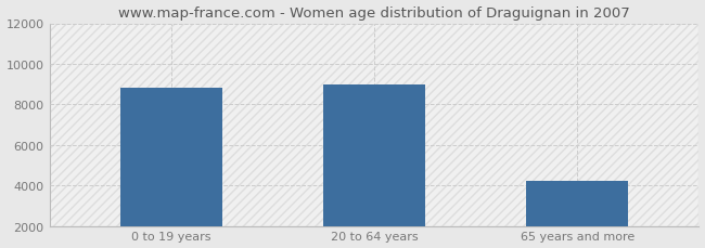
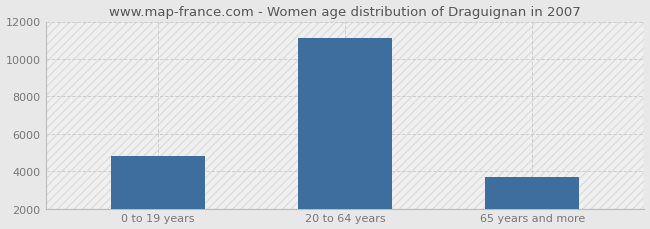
0 to 19 years: 8800 -> 4800
20 to 64 years: 9000 -> 11100
65 years and more: 4200 -> 3700
